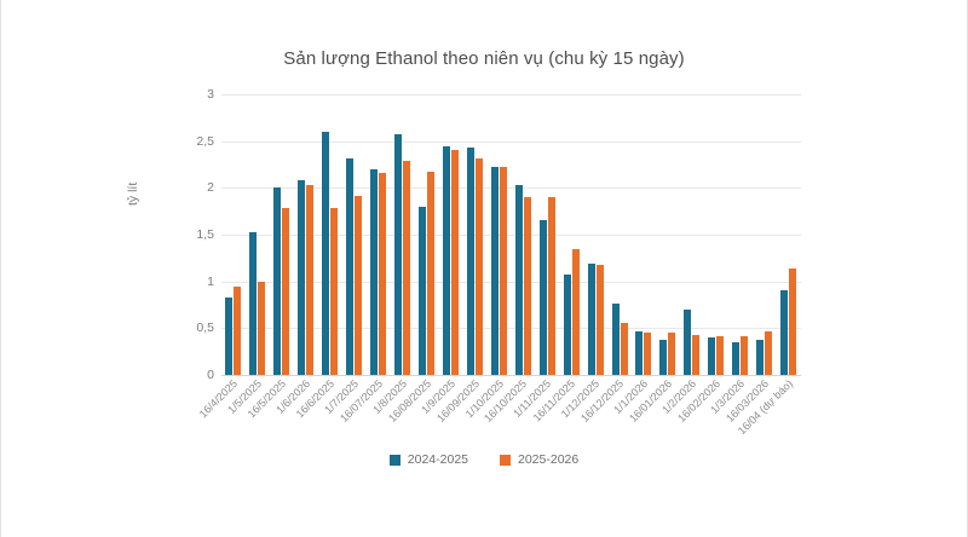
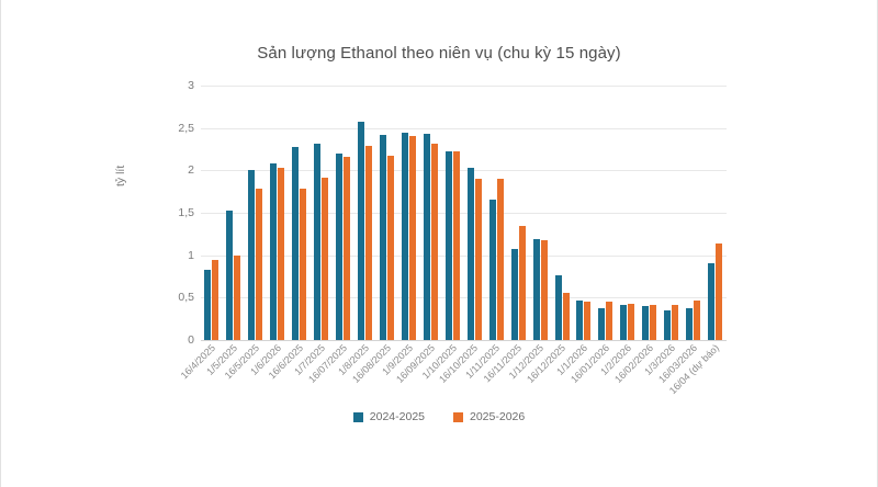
2024-2025/16/6/2025: 2.6 -> 2.3
2024-2025/16/08/2025: 1.8 -> 2.4
2024-2025/1/2/2026: 0.7 -> 0.4
